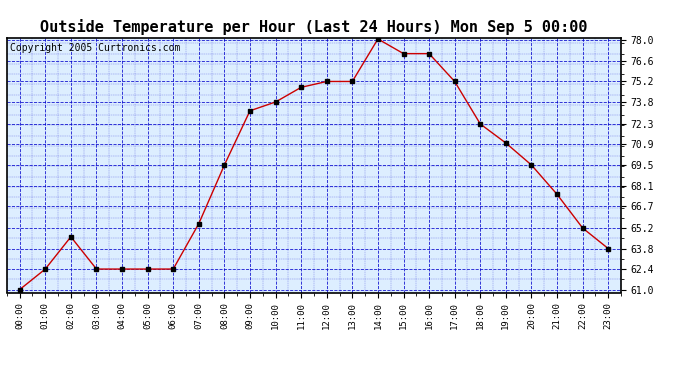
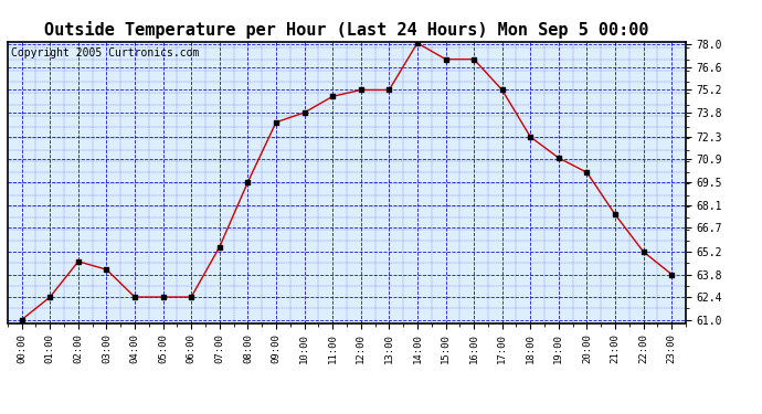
03:00: 62.4 -> 64.1
20:00: 69.5 -> 70.1
